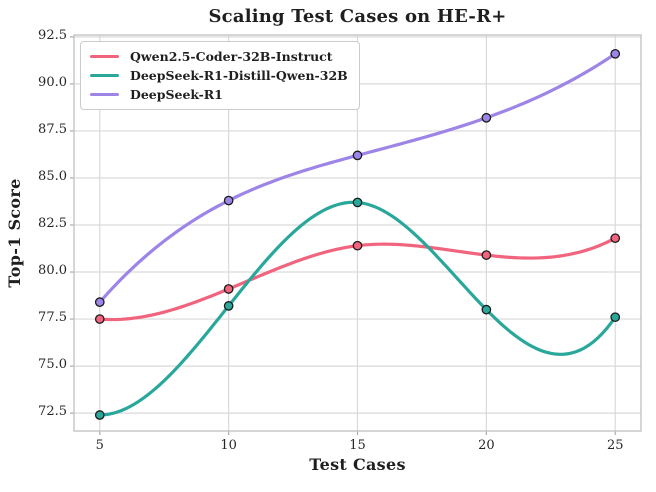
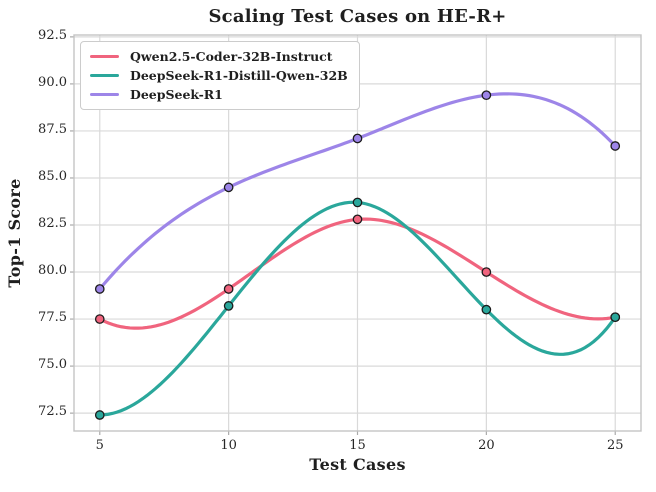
DeepSeek-R1/5: 78.4 -> 79.1
DeepSeek-R1/10: 83.8 -> 84.5
Qwen2.5-Coder-32B-Instruct/15: 81.4 -> 82.8
DeepSeek-R1/15: 86.2 -> 87.1
Qwen2.5-Coder-32B-Instruct/20: 80.9 -> 80.0
DeepSeek-R1/20: 88.2 -> 89.4
Qwen2.5-Coder-32B-Instruct/25: 81.8 -> 77.6
DeepSeek-R1/25: 91.6 -> 86.7
